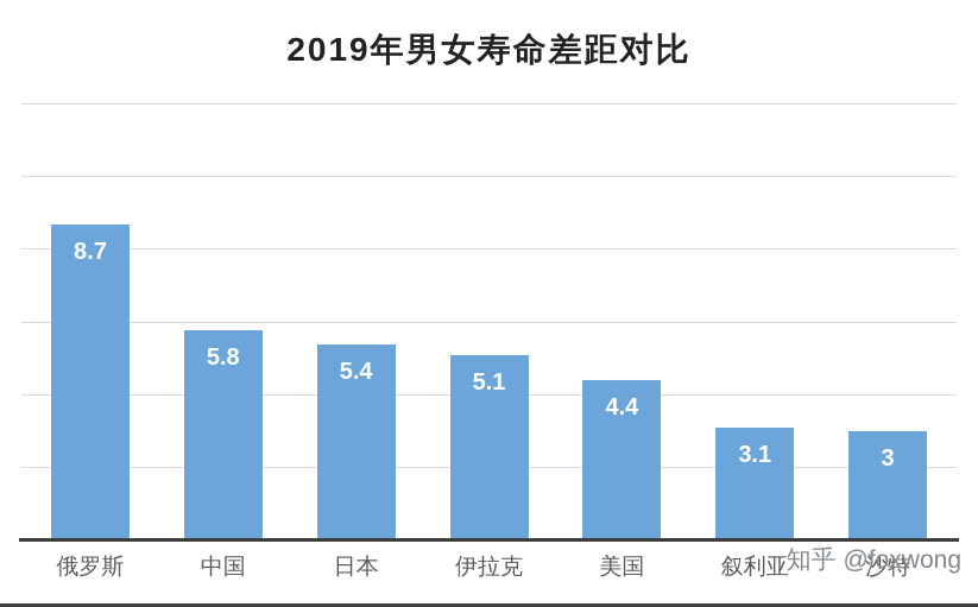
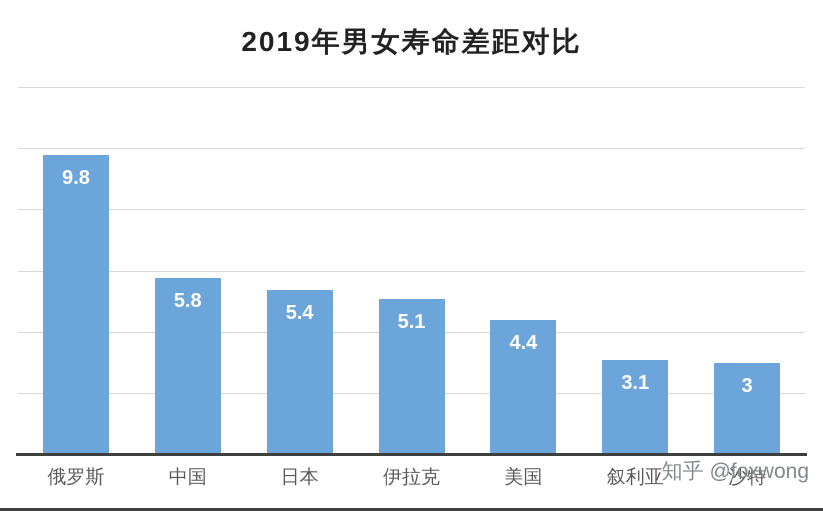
俄罗斯: 8.7 -> 9.8
